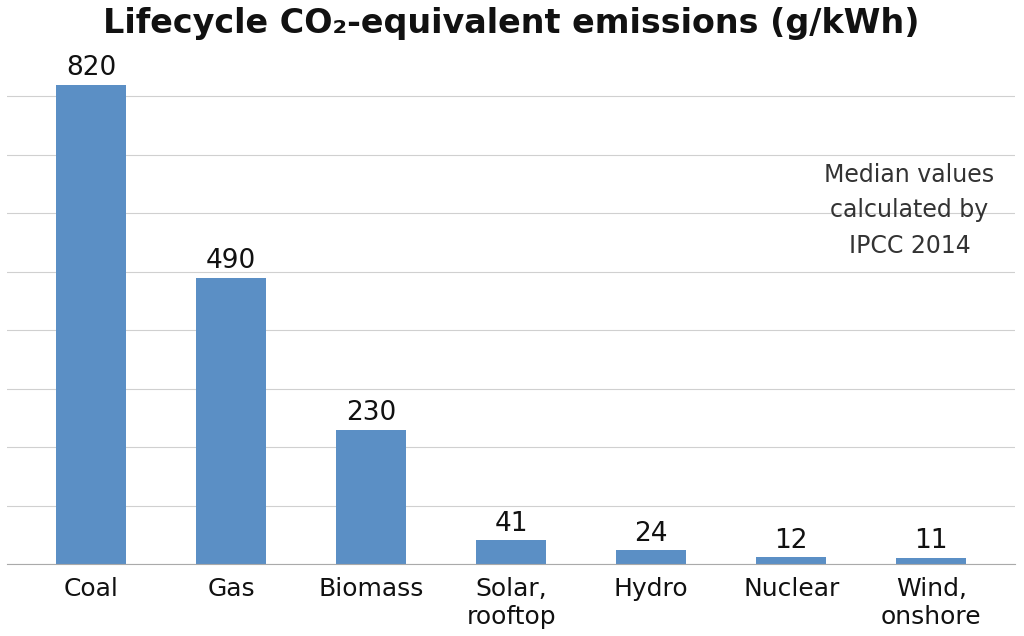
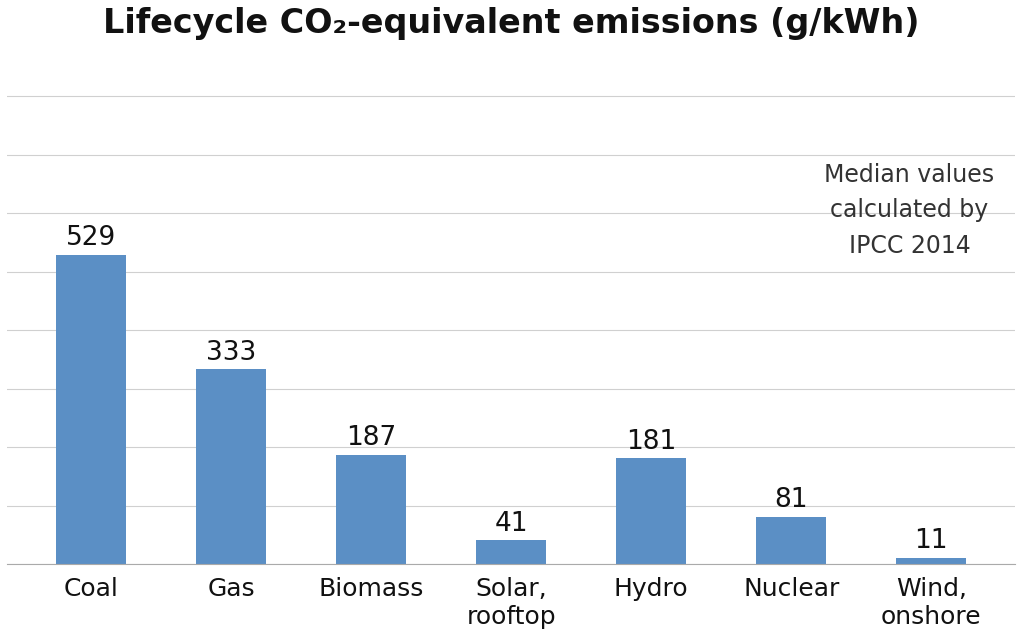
Coal: 820 -> 529
Gas: 490 -> 333
Biomass: 230 -> 187
Hydro: 24 -> 181
Nuclear: 12 -> 81
